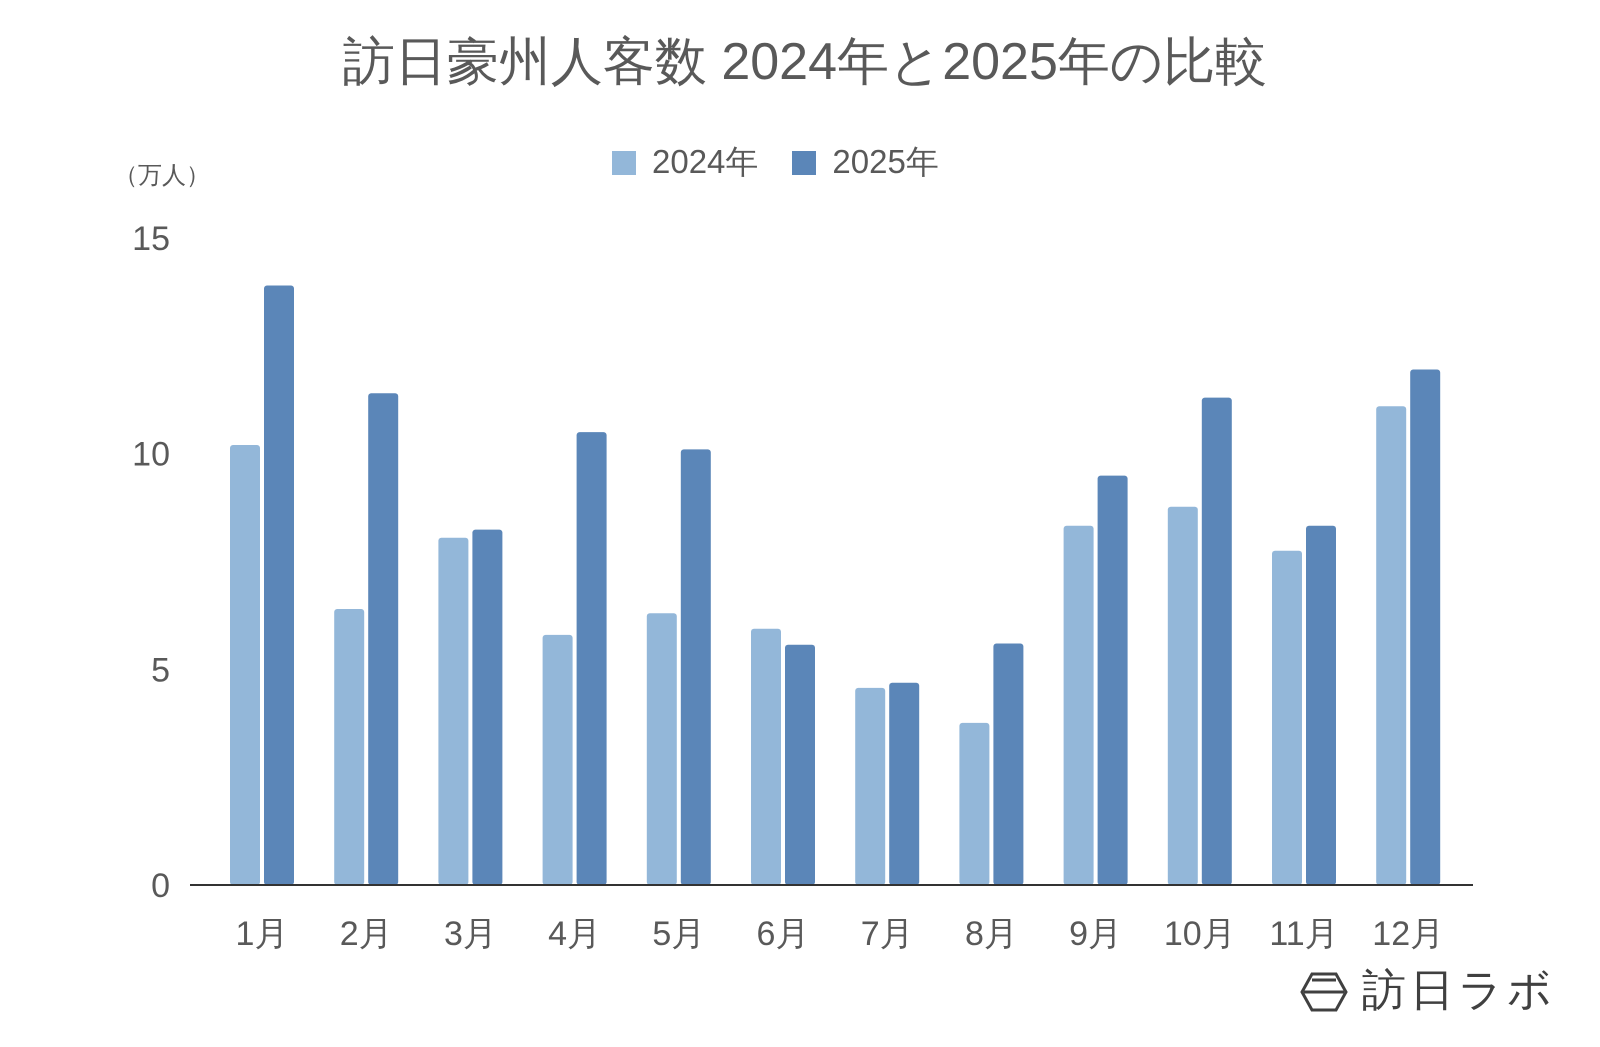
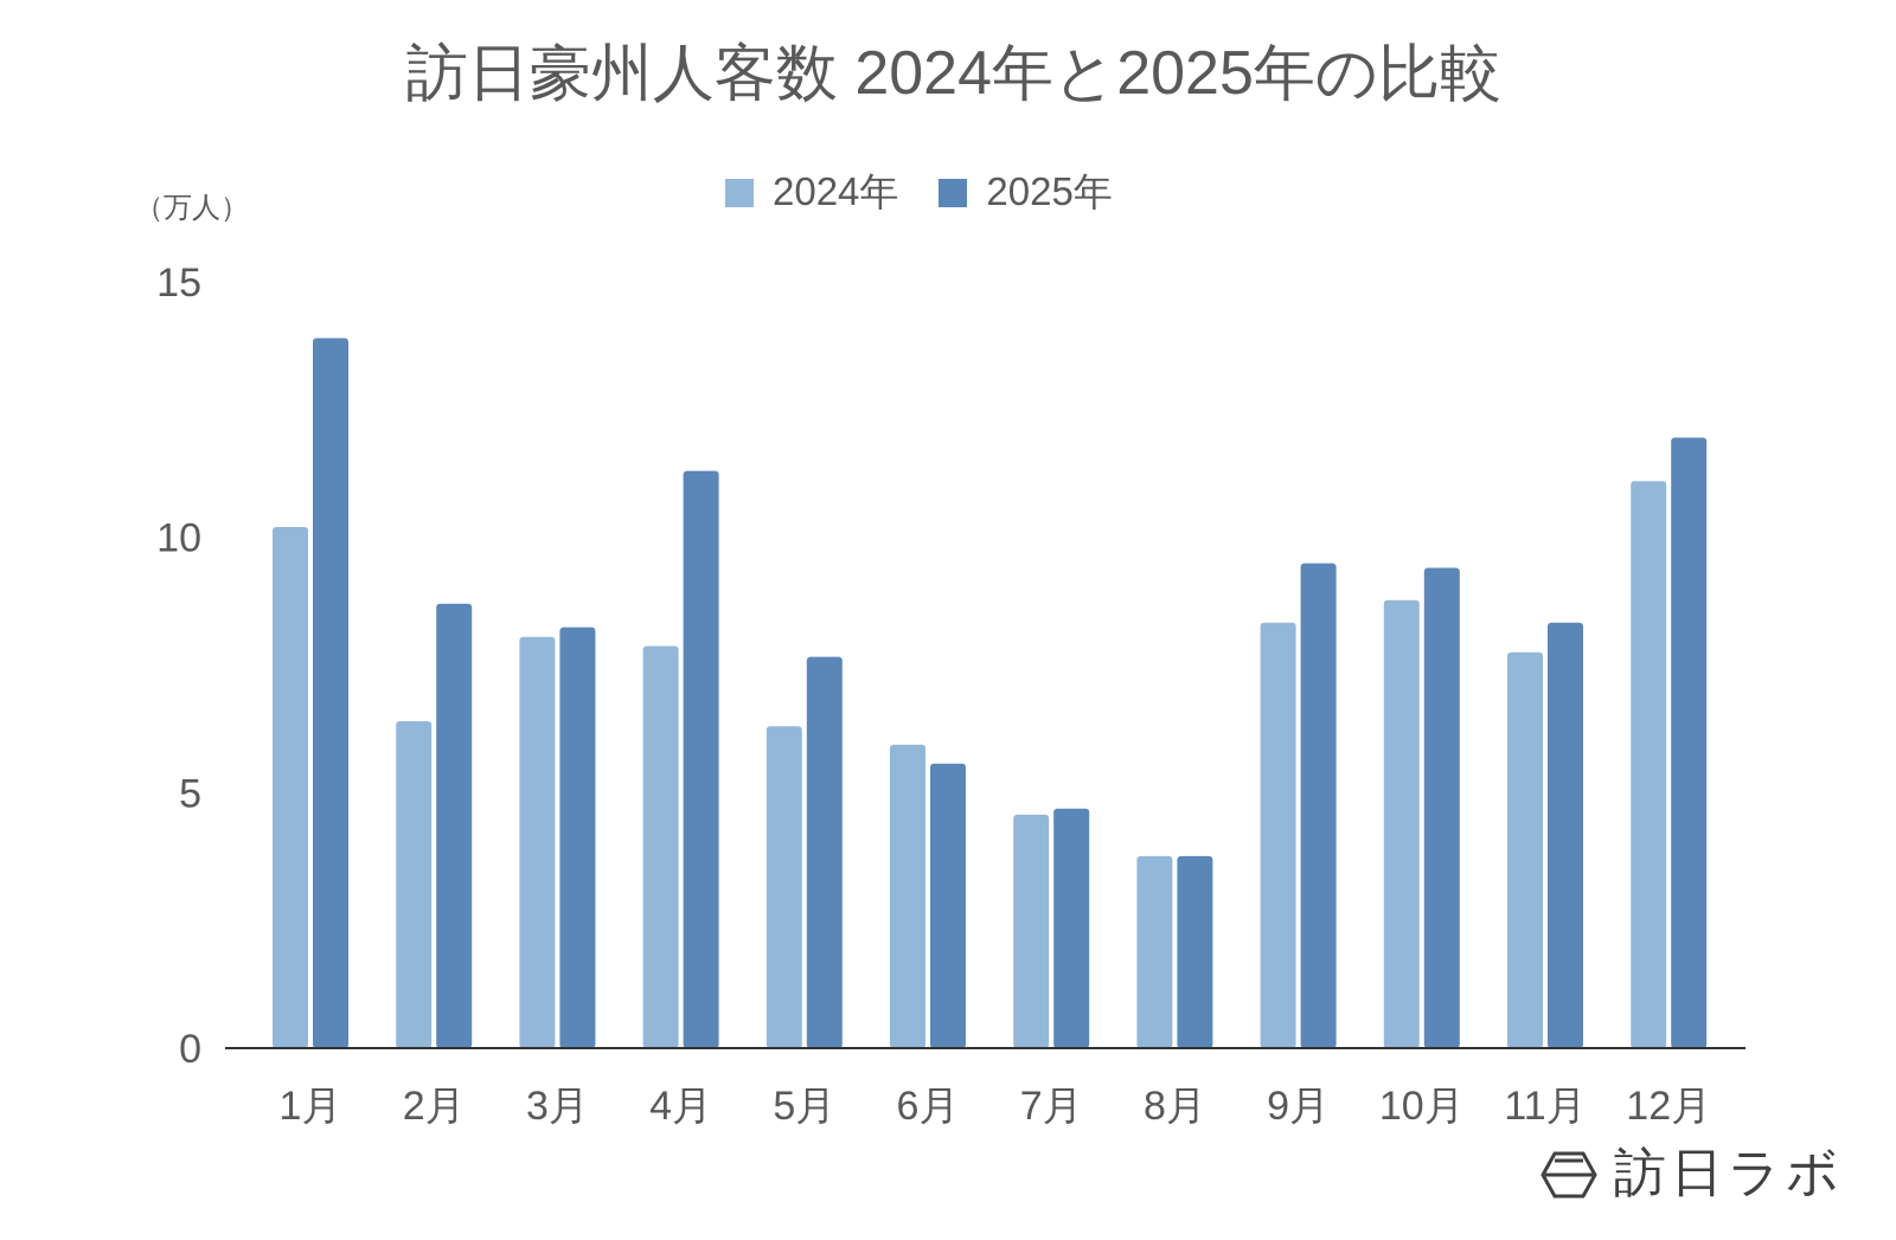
2025年/2月: 11.4 -> 8.7
2024年/4月: 5.8 -> 7.9
2025年/4月: 10.5 -> 11.3
2025年/5月: 10.1 -> 7.7
2025年/8月: 5.6 -> 3.8
2025年/10月: 11.3 -> 9.4
